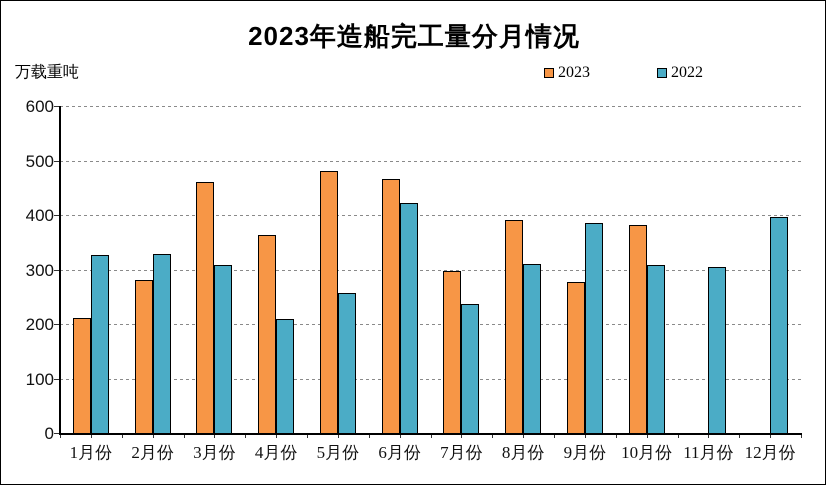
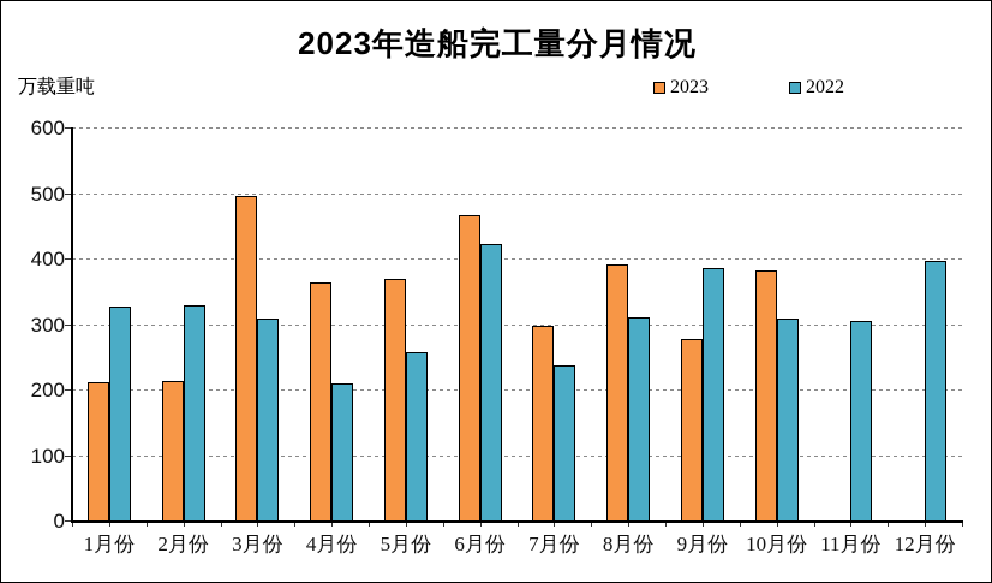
2023/2月份: 280 -> 210
2023/3月份: 460 -> 500
2023/5月份: 480 -> 370
